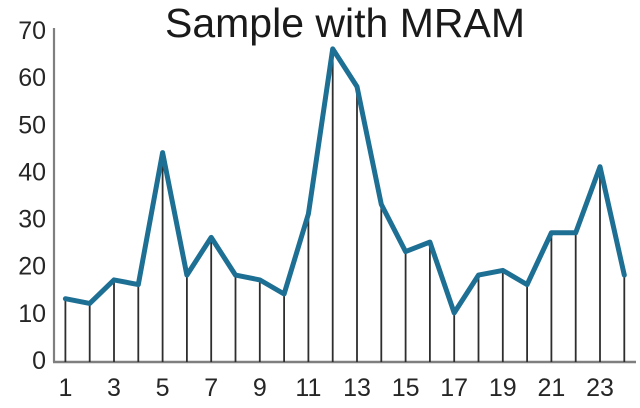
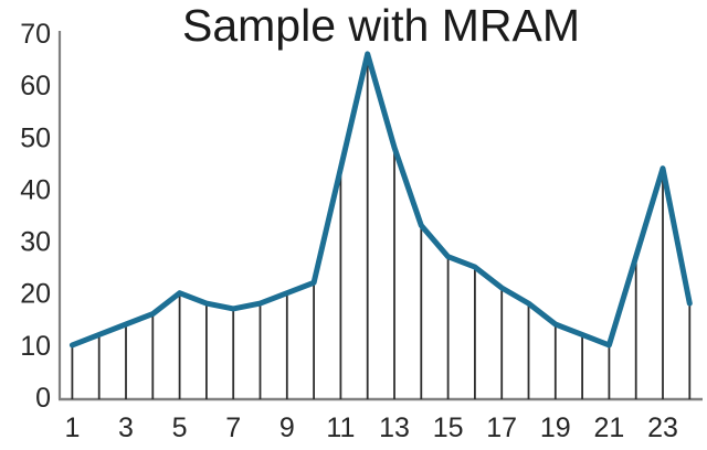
1: 13 -> 10
3: 17 -> 14
5: 44 -> 20
7: 26 -> 17
9: 17 -> 20
10: 14 -> 22
11: 31 -> 44
13: 58 -> 48
15: 23 -> 27
17: 10 -> 21
19: 19 -> 14
20: 16 -> 12
21: 27 -> 10
23: 41 -> 44
